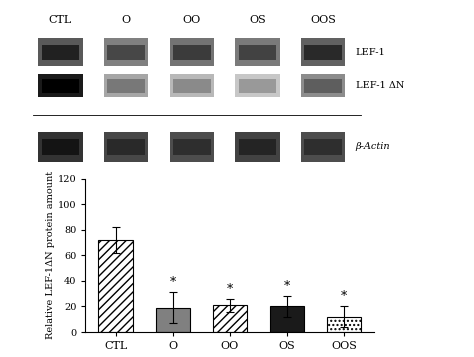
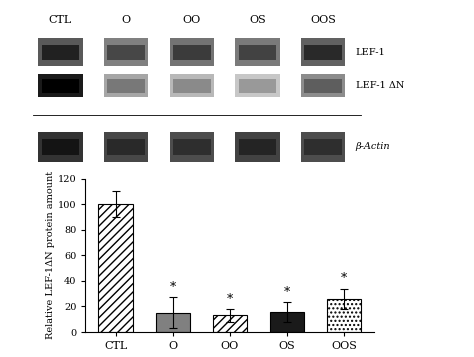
CTL: 72 -> 100
O: 19 -> 15
OO: 21 -> 13
OS: 20 -> 16
OOS: 12 -> 26
